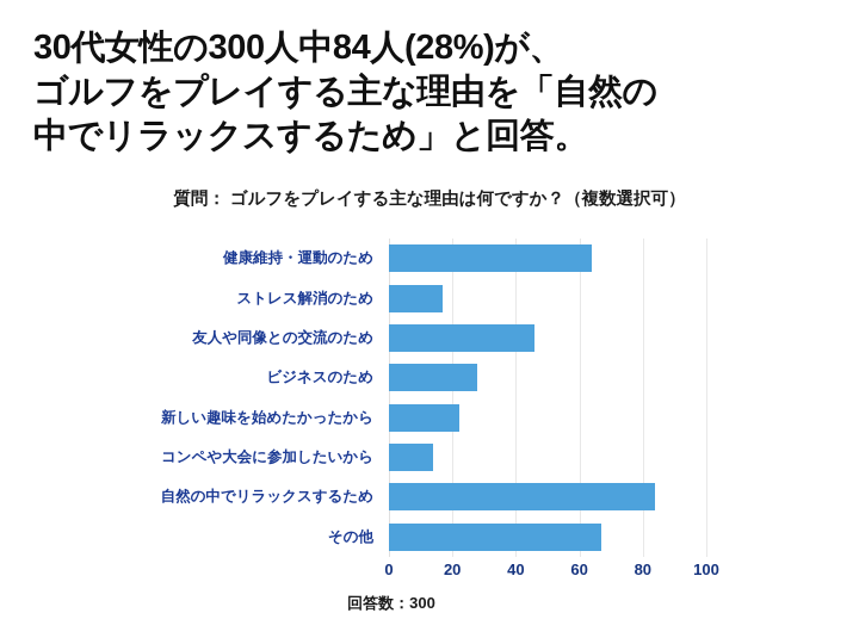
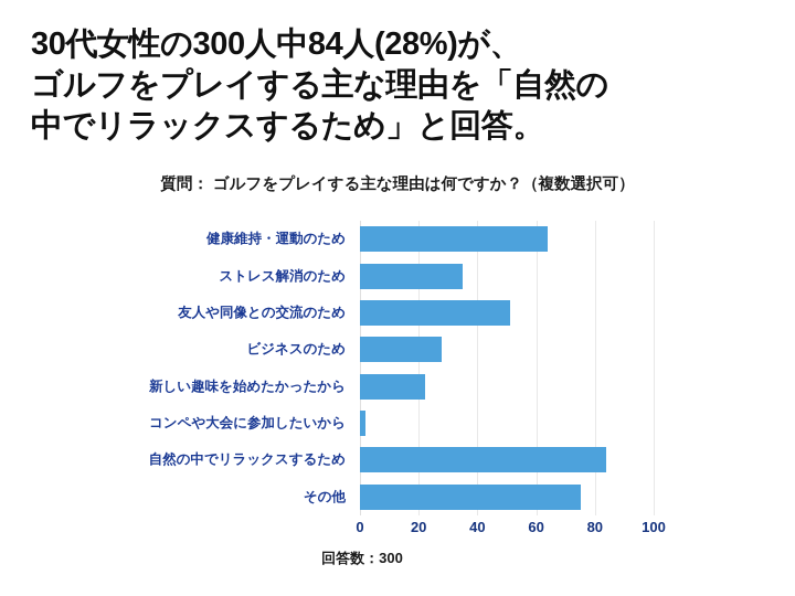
ストレス解消のため: 17 -> 35
友人や同像との交流のため: 46 -> 51
コンペや大会に参加したいから: 14 -> 2
その他: 67 -> 75
